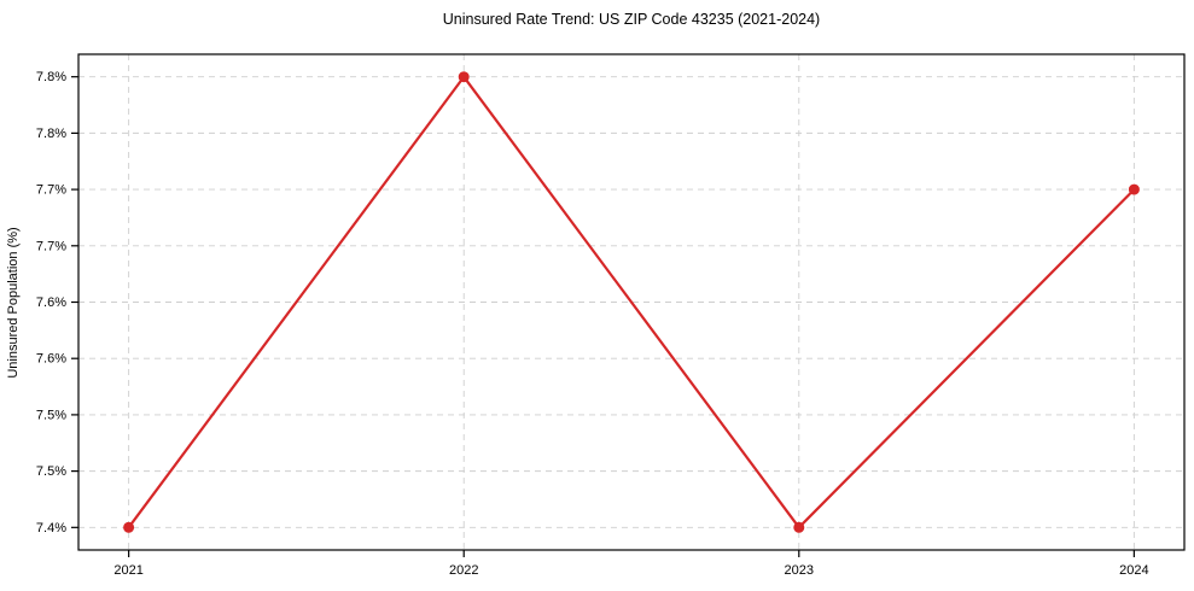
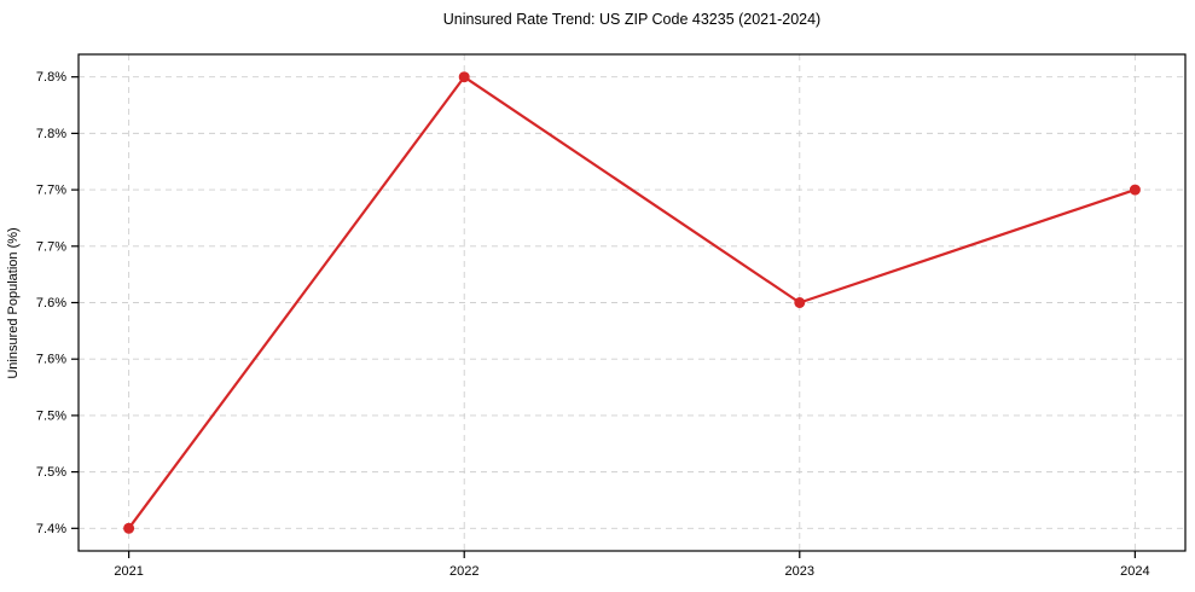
2023: 7.4% -> 7.6%
